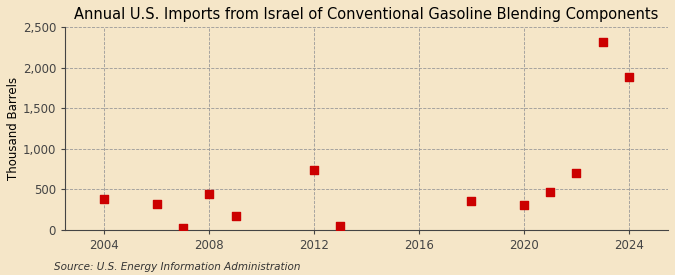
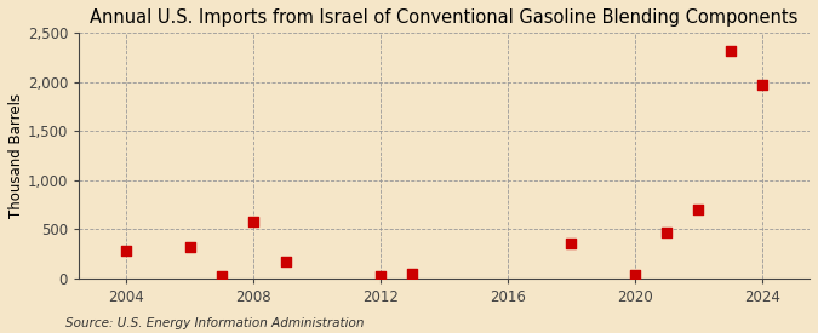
2004: 380 -> 280
2008: 440 -> 580
2012: 740 -> 20
2020: 300 -> 30
2024: 1,880 -> 1,970
